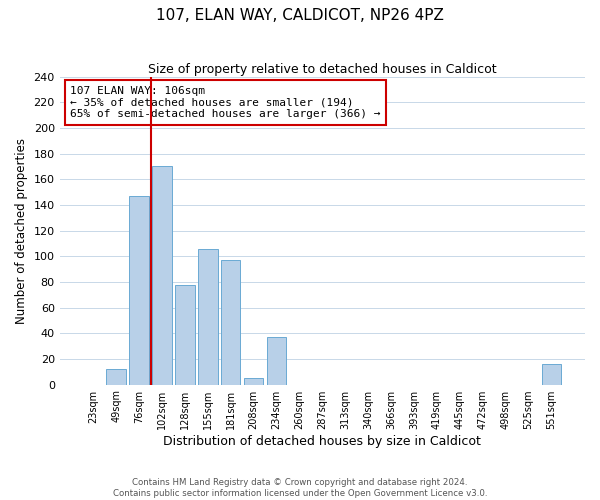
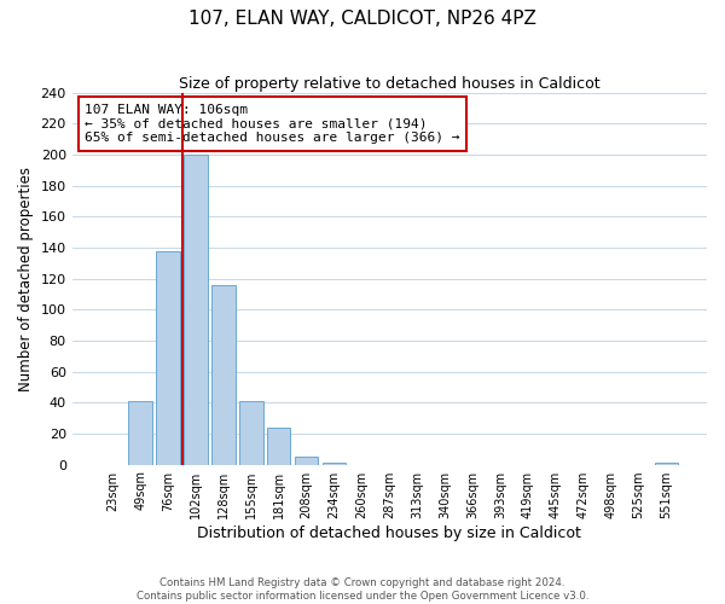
49sqm: 12 -> 41
76sqm: 147 -> 138
102sqm: 170 -> 200
128sqm: 78 -> 116
155sqm: 106 -> 41
181sqm: 97 -> 24
234sqm: 37 -> 1
551sqm: 16 -> 1
